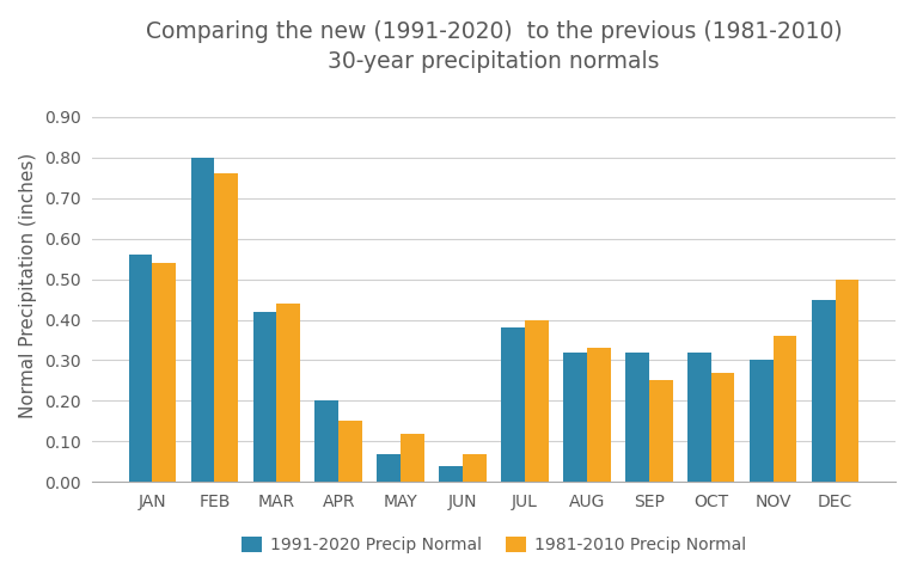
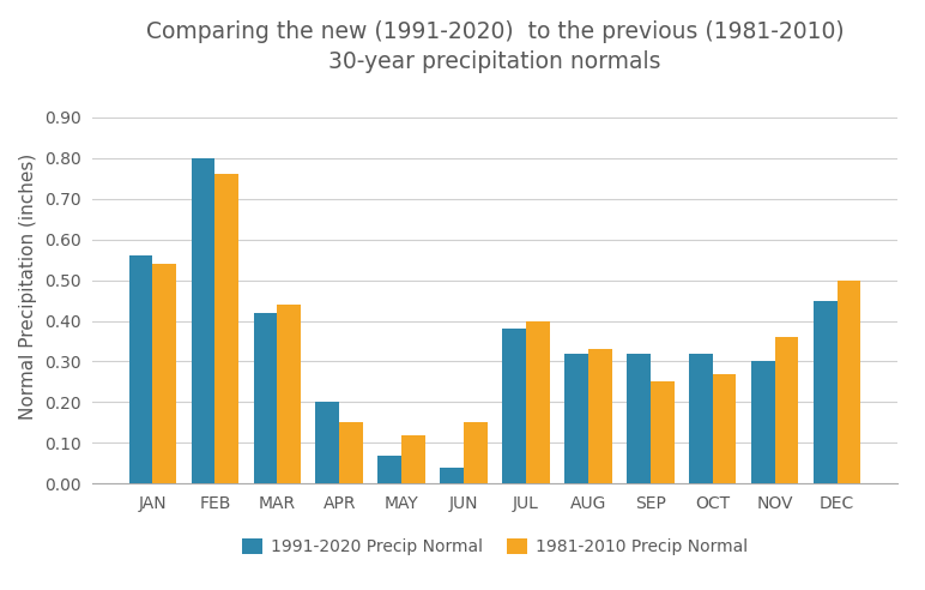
1981-2010 Precip Normal/JUN: 0.07 -> 0.15
